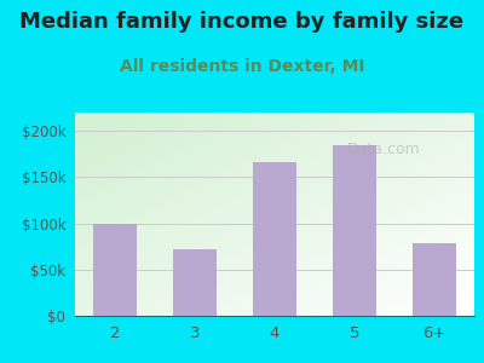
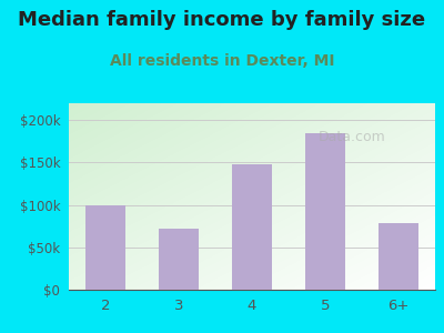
4: $166k -> $148k
